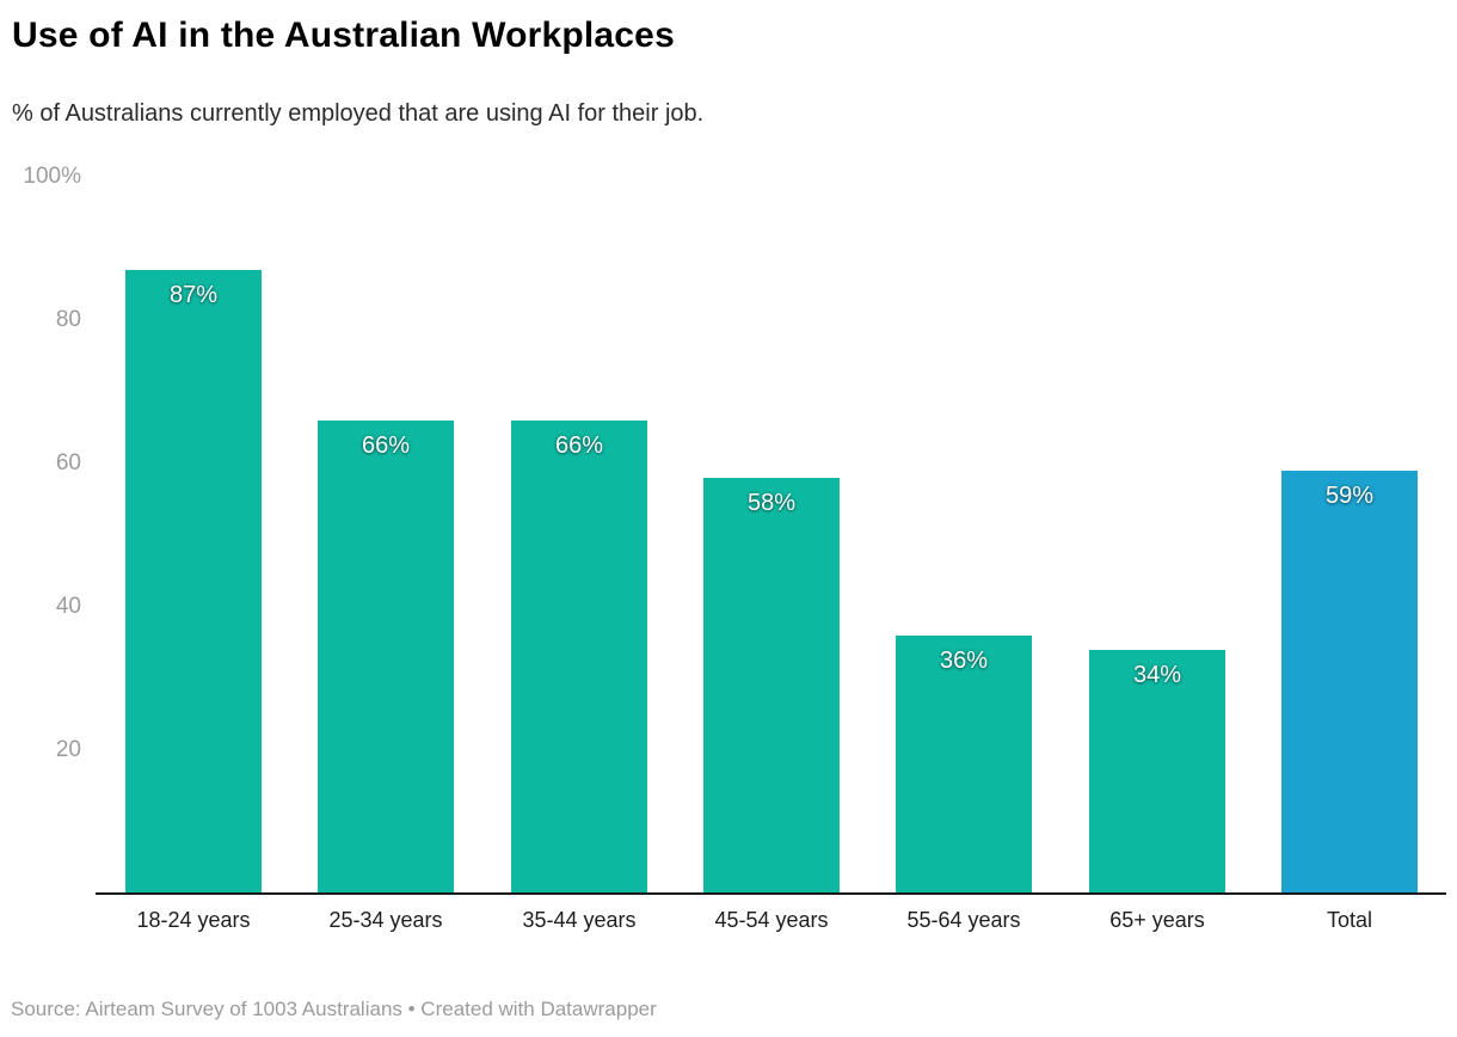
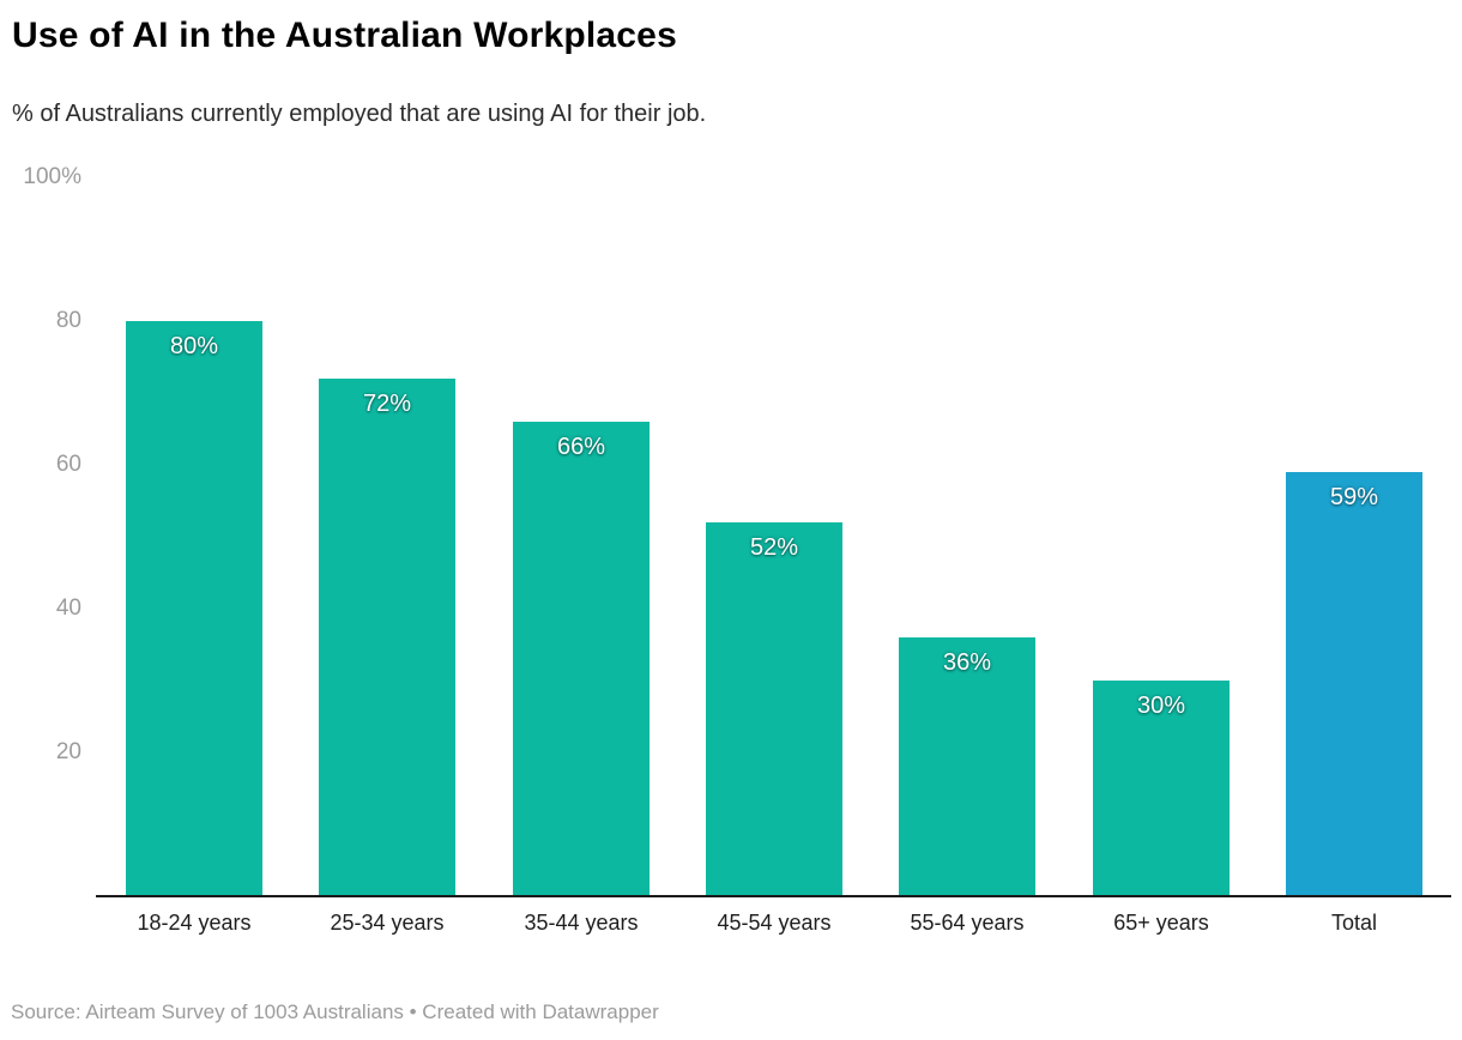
18-24 years: 87% -> 80%
25-34 years: 66% -> 72%
45-54 years: 58% -> 52%
65+ years: 34% -> 30%
